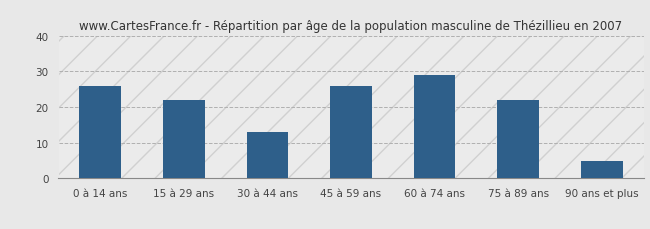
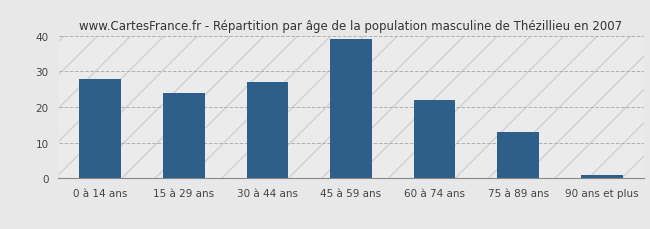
0 à 14 ans: 26 -> 28
15 à 29 ans: 22 -> 24
30 à 44 ans: 13 -> 27
45 à 59 ans: 26 -> 39
60 à 74 ans: 29 -> 22
75 à 89 ans: 22 -> 13
90 ans et plus: 5 -> 1
